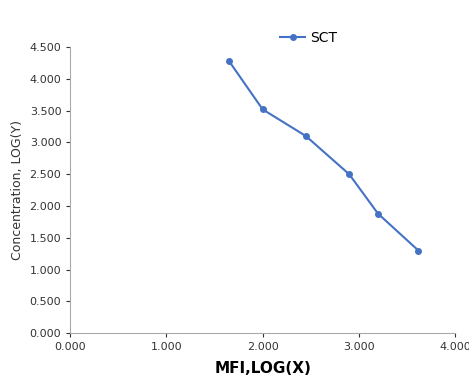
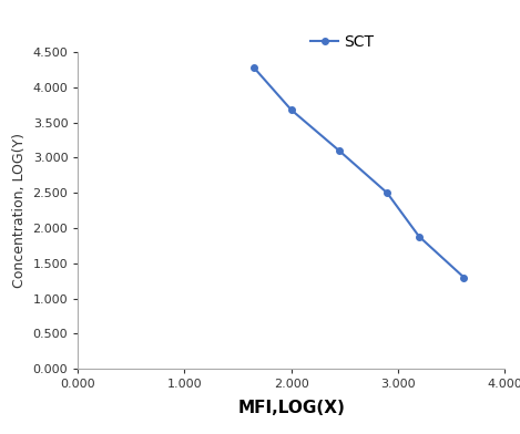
2.000: 3.52 -> 3.68
